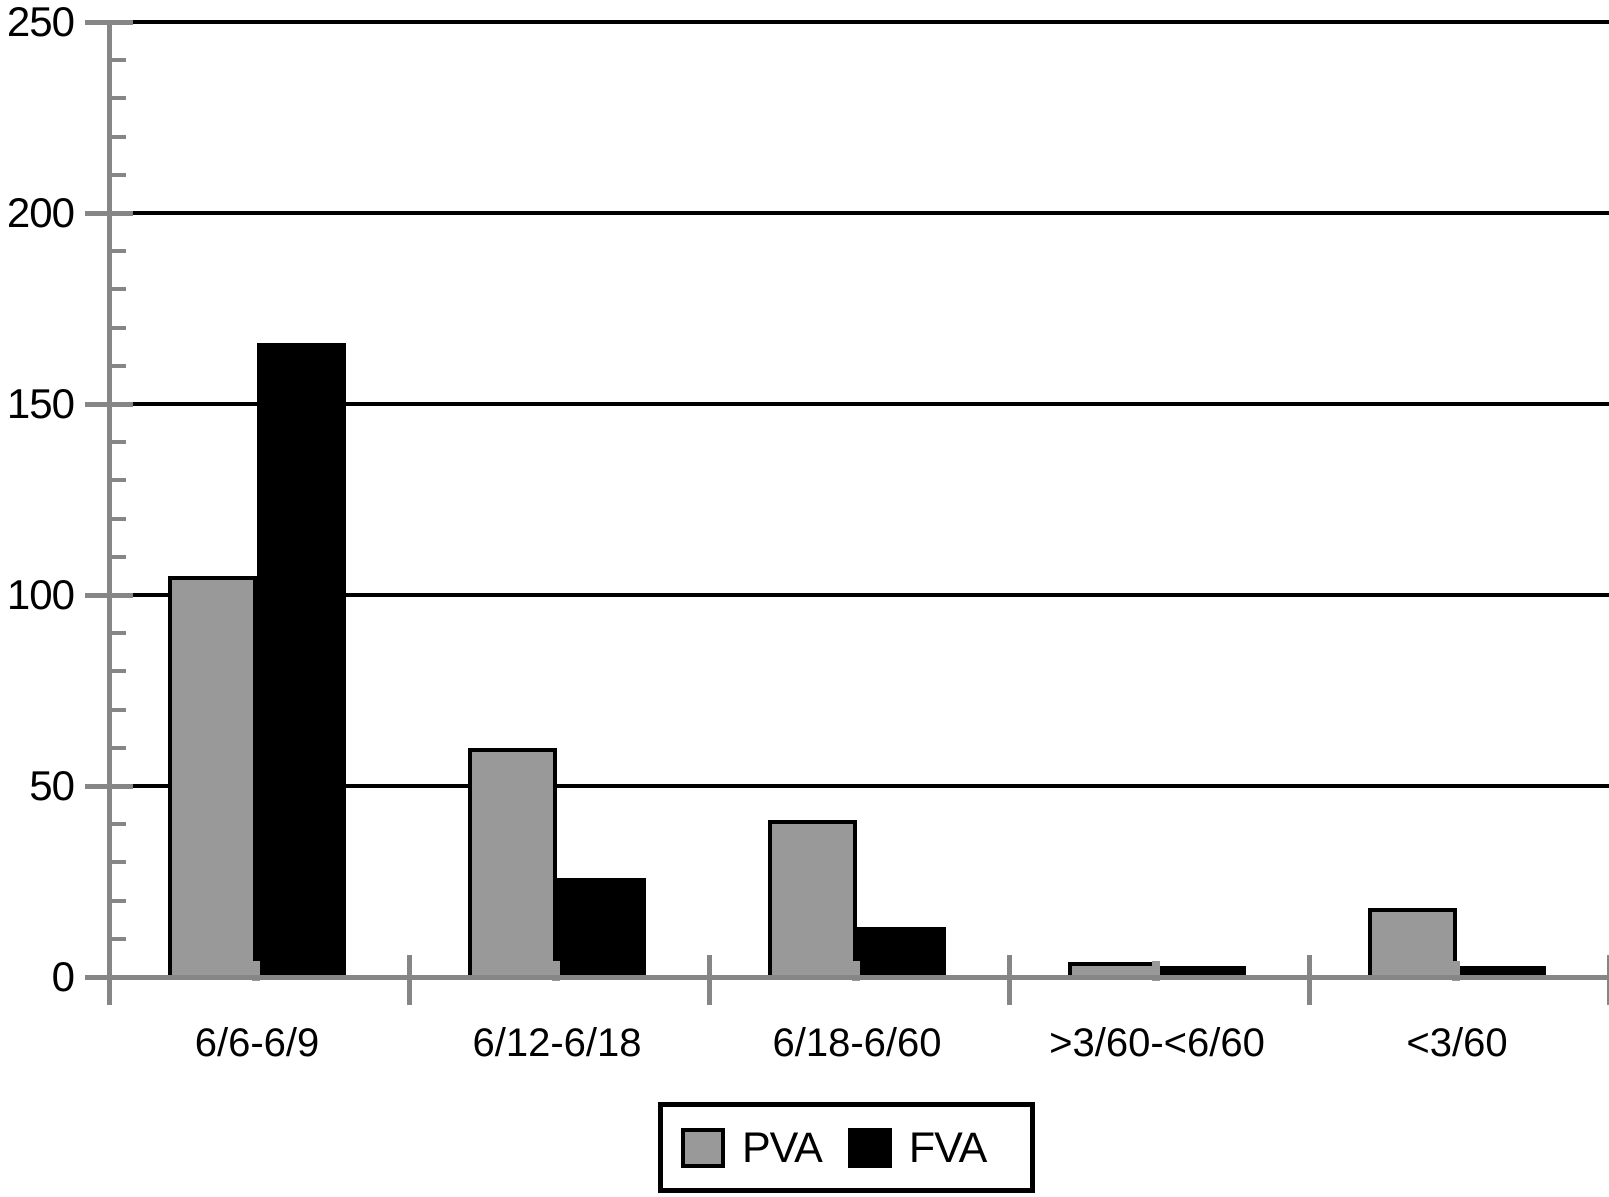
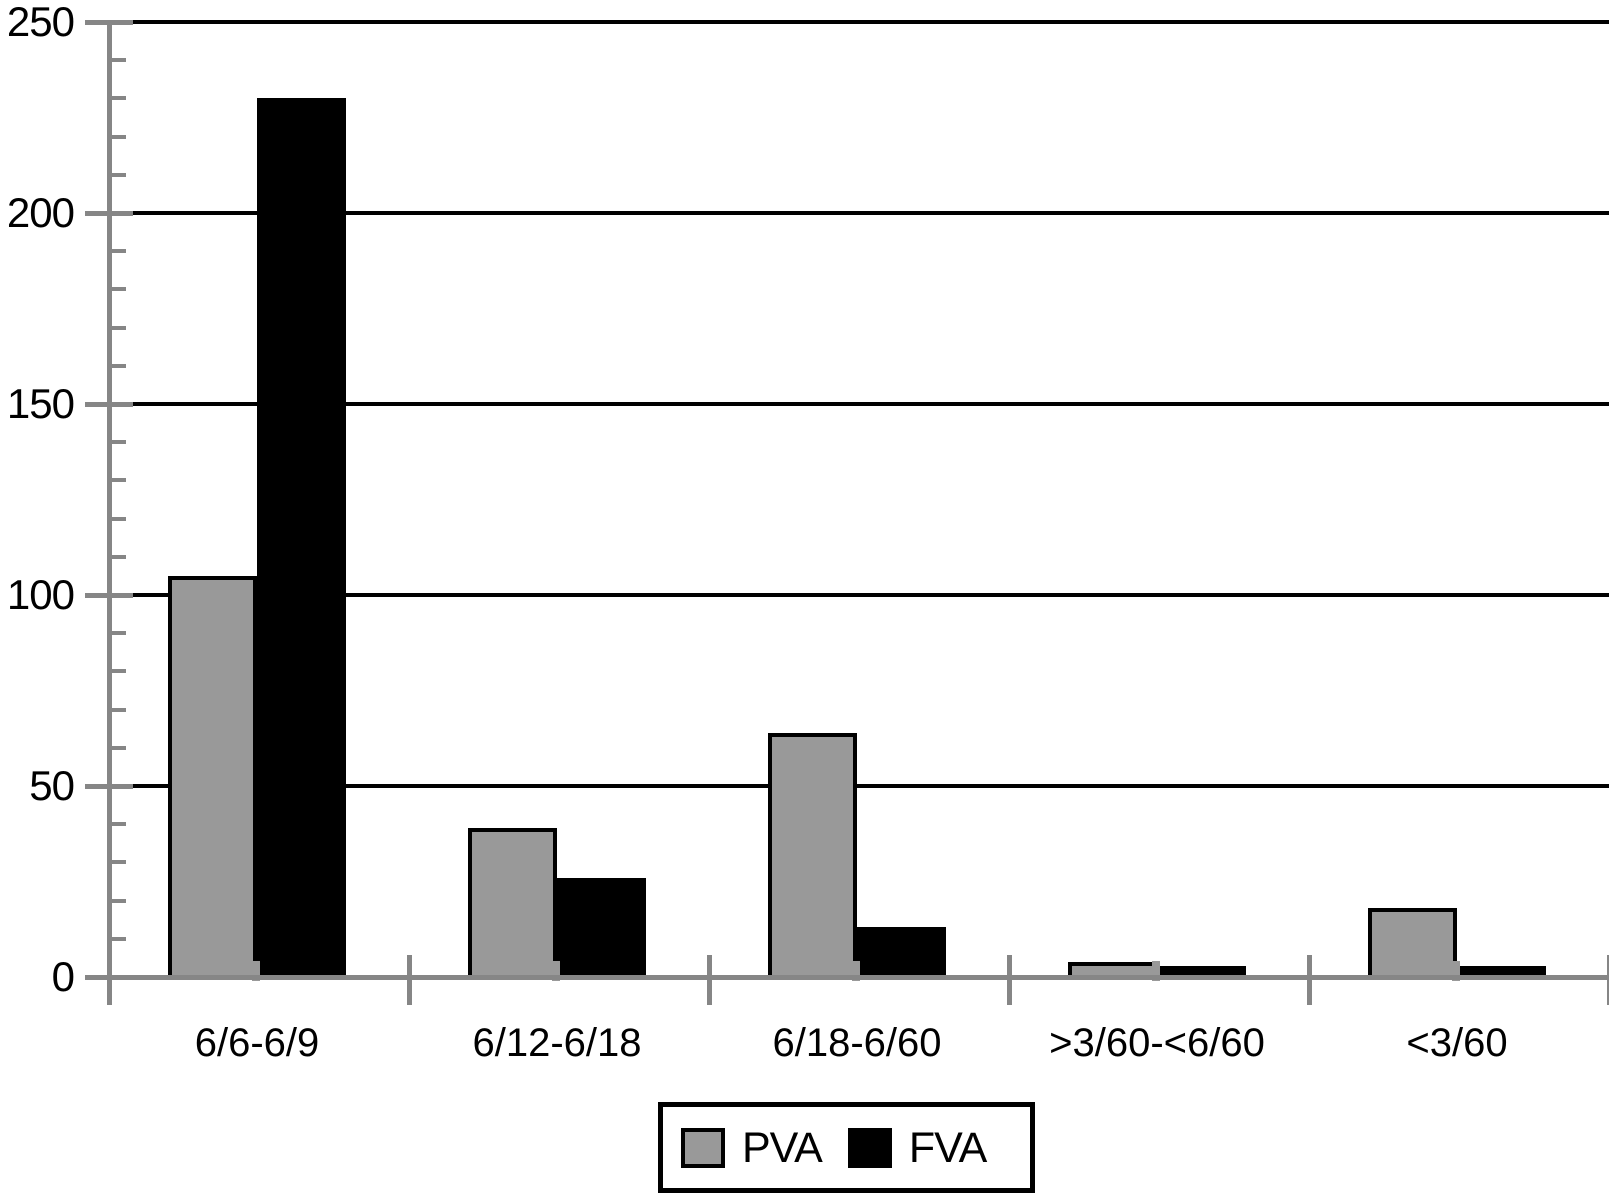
FVA/6/6-6/9: 166 -> 230
PVA/6/12-6/18: 60 -> 39
PVA/6/18-6/60: 41 -> 64
